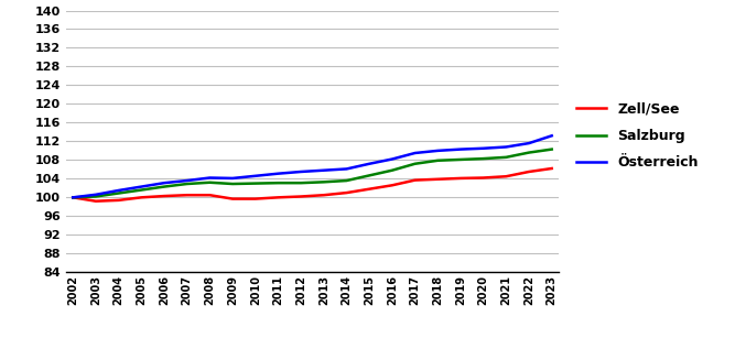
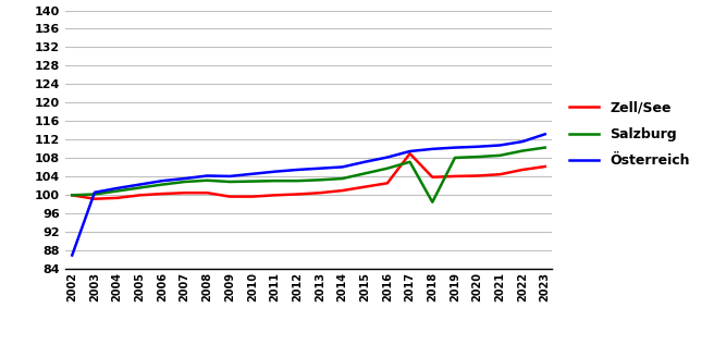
Österreich/2002: 100.0 -> 87.0
Zell/See/2017: 103.7 -> 109.0
Salzburg/2018: 107.9 -> 98.5
